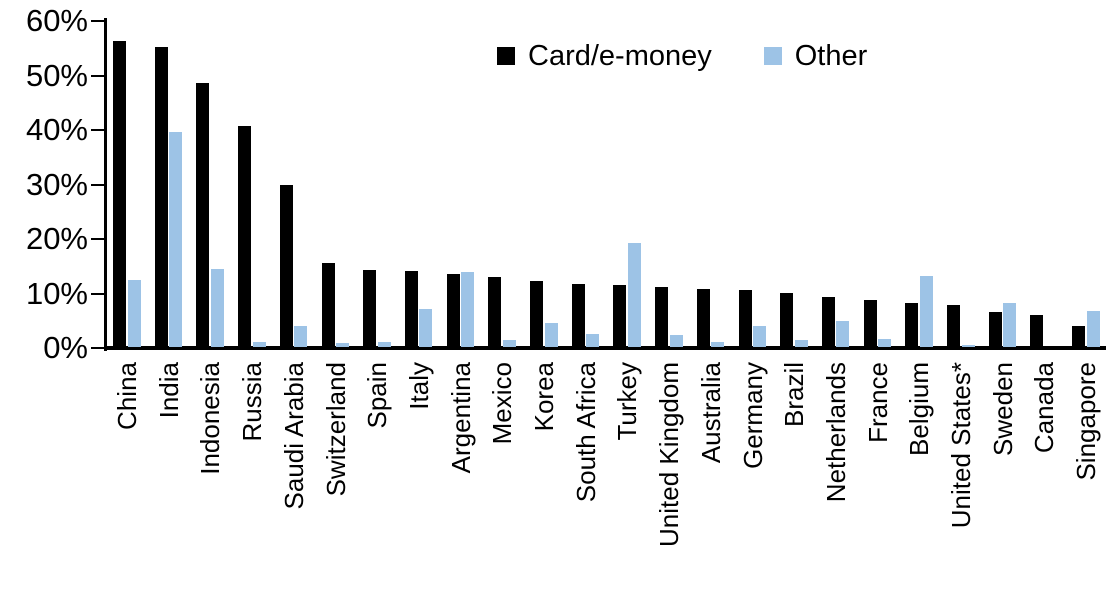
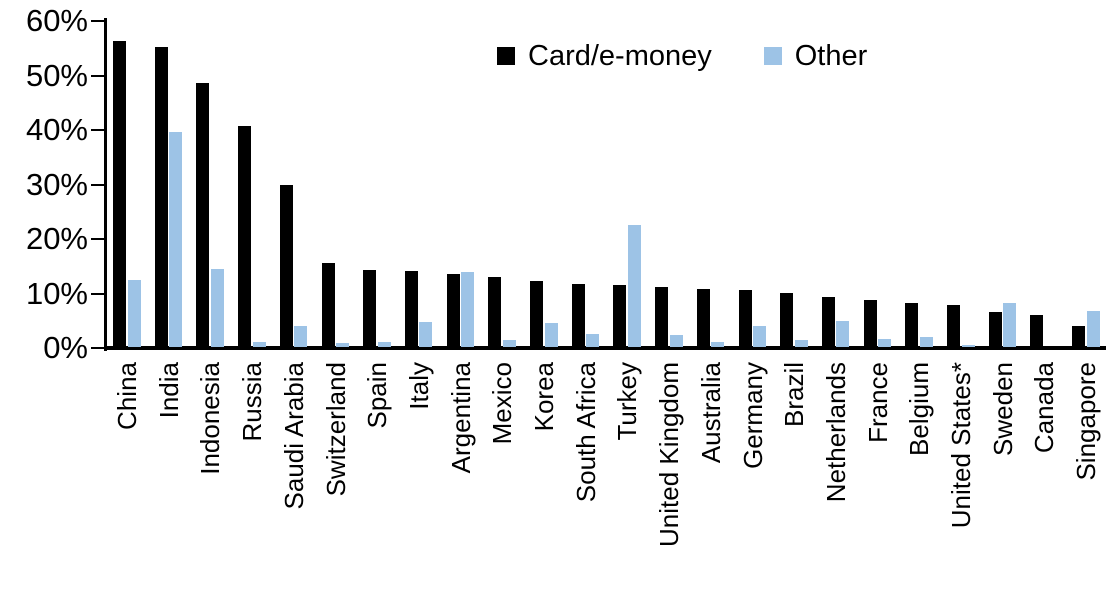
Other/Italy: 7% -> 5%
Other/Turkey: 19% -> 22%
Other/Belgium: 13% -> 2%
